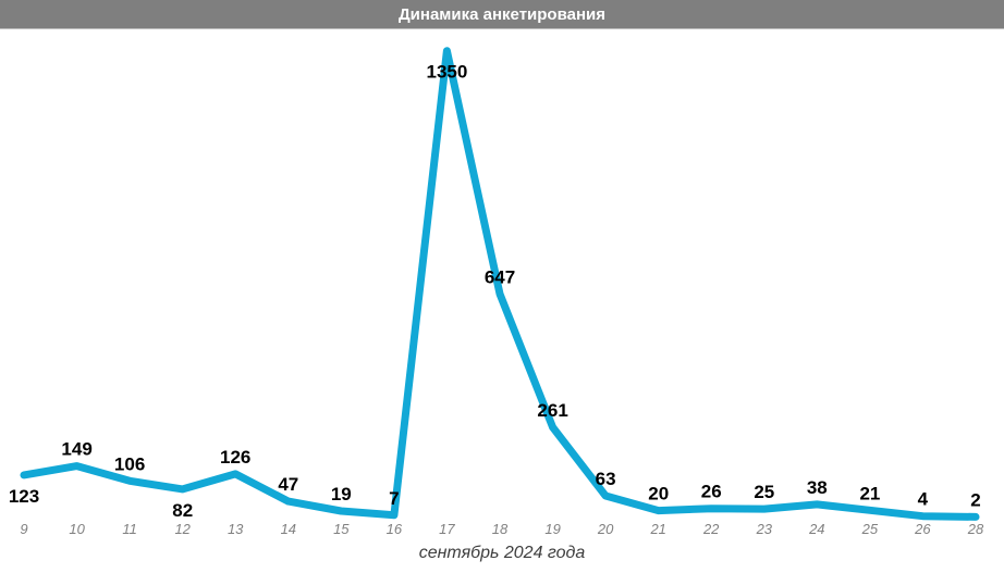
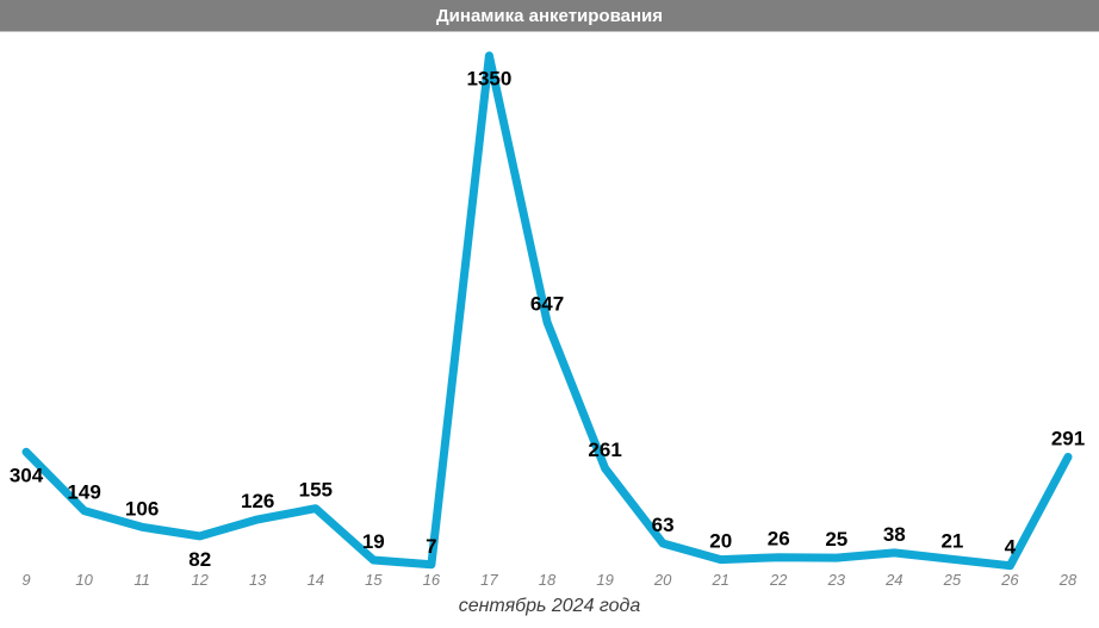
9: 123 -> 304
14: 47 -> 155
28: 2 -> 291
